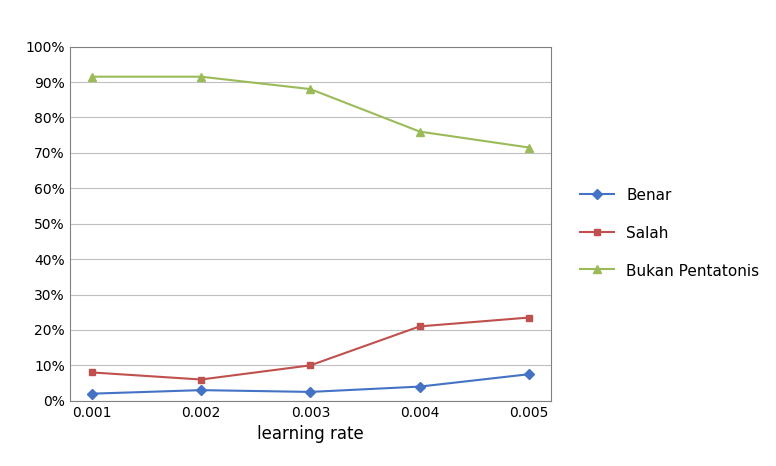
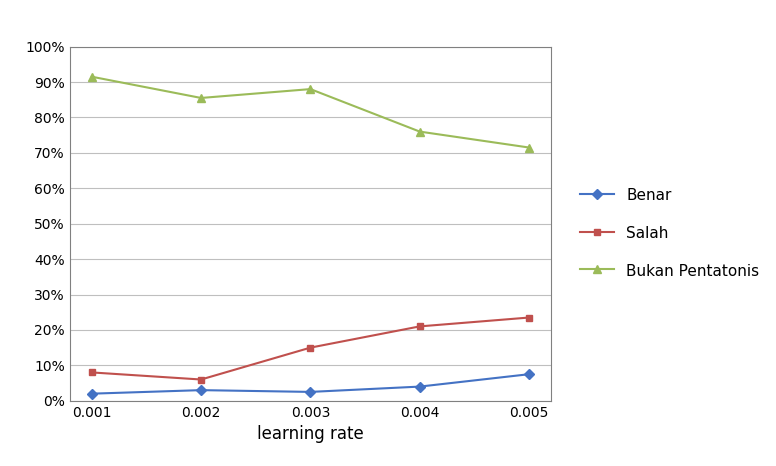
Bukan Pentatonis/0.002: 91.5% -> 85.5%
Salah/0.003: 10.0% -> 15.0%
